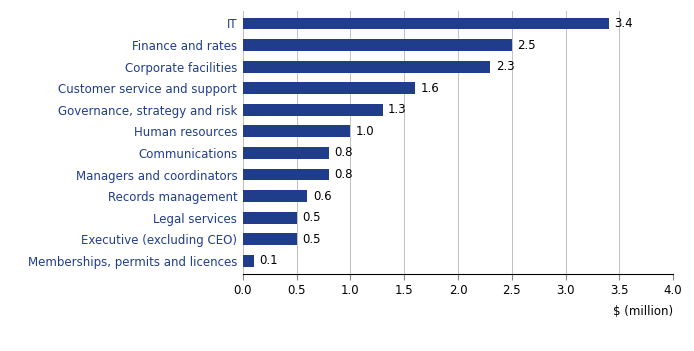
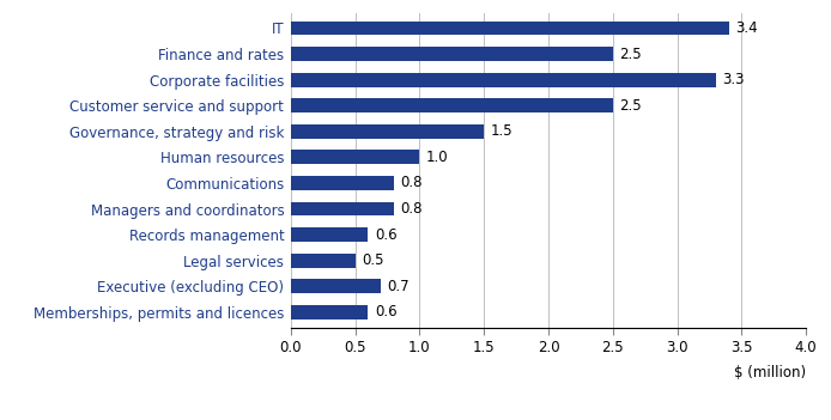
Corporate facilities: 2.3 -> 3.3
Customer service and support: 1.6 -> 2.5
Governance, strategy and risk: 1.3 -> 1.5
Executive (excluding CEO): 0.5 -> 0.7
Memberships, permits and licences: 0.1 -> 0.6
